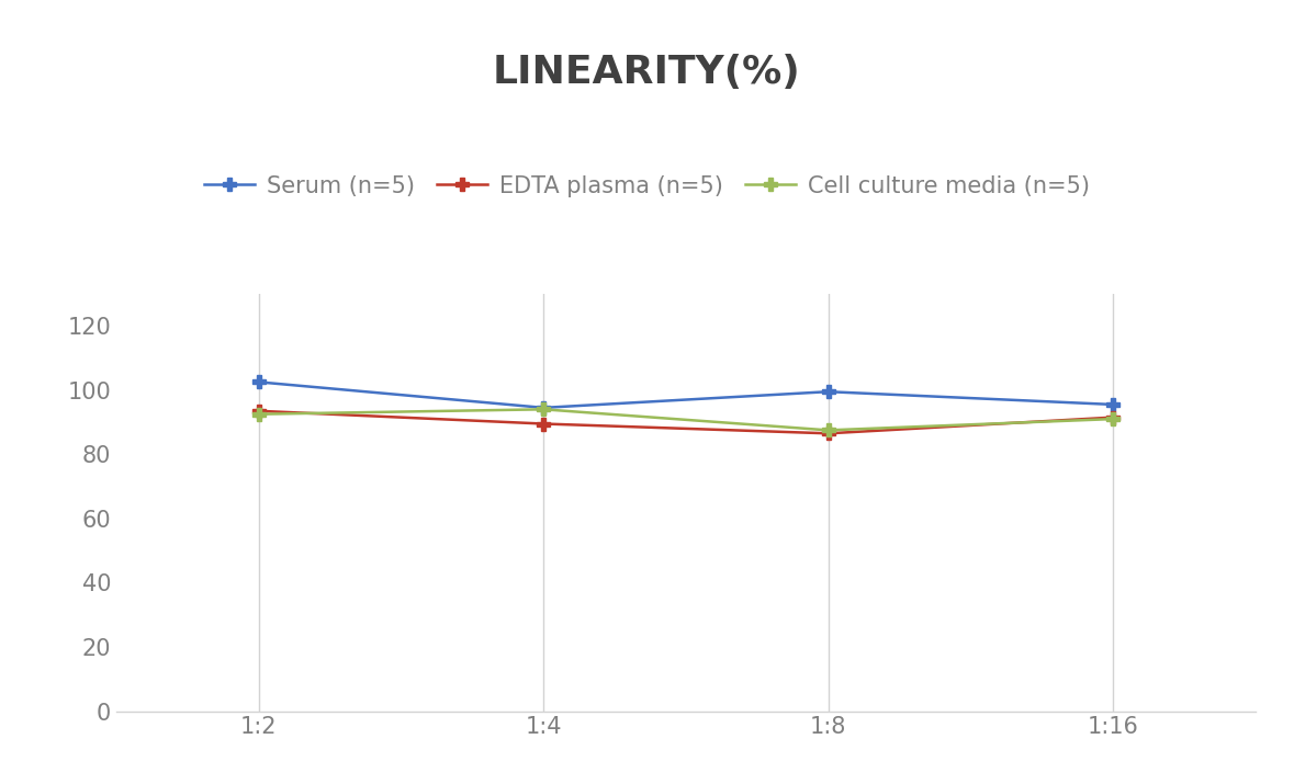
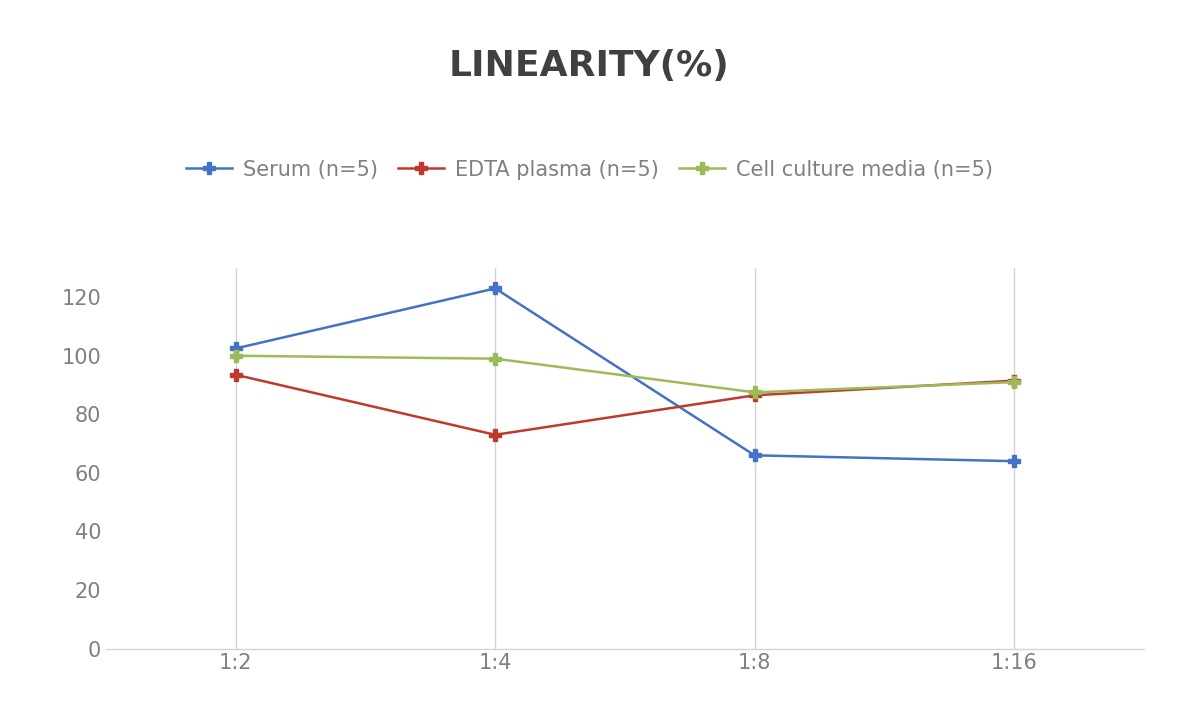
Cell culture media (n=5)/1:2: 92.5 -> 100.0
Serum (n=5)/1:4: 94.5 -> 123.0
EDTA plasma (n=5)/1:4: 89.5 -> 73.0
Cell culture media (n=5)/1:4: 94.0 -> 99.0
Serum (n=5)/1:8: 99.5 -> 66.0
Serum (n=5)/1:16: 95.5 -> 64.0
